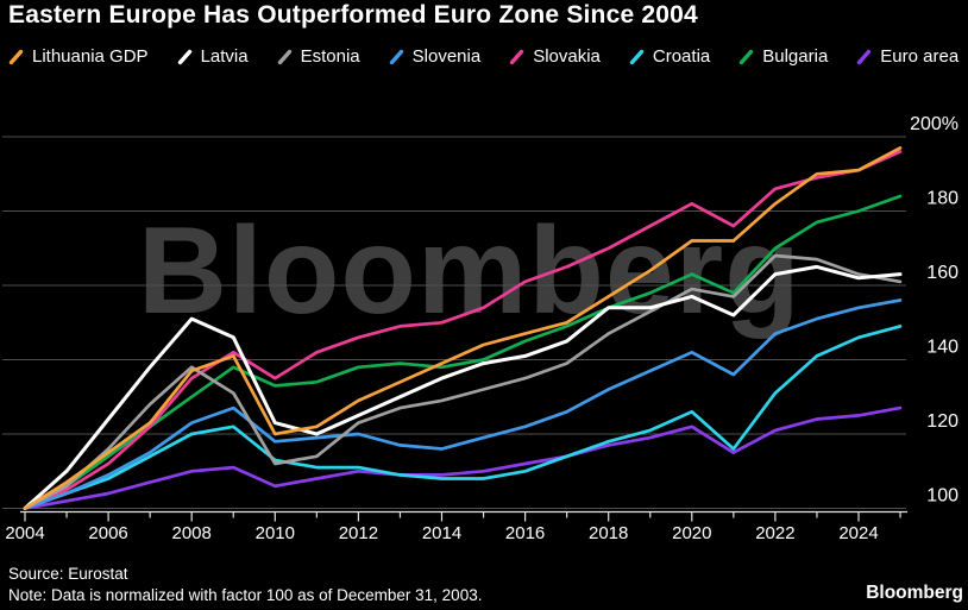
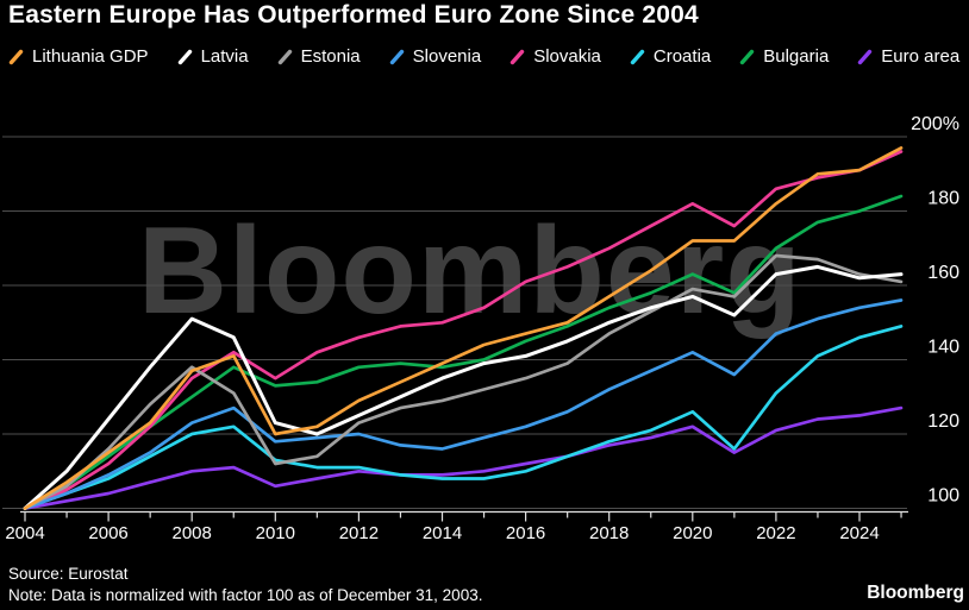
Latvia/2018: 154% -> 150%
